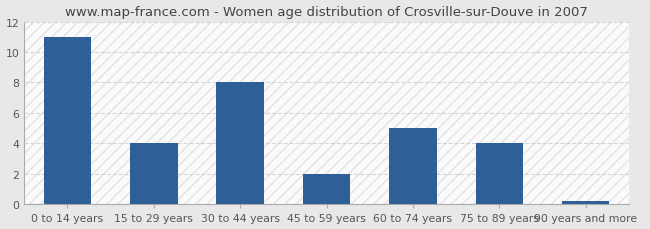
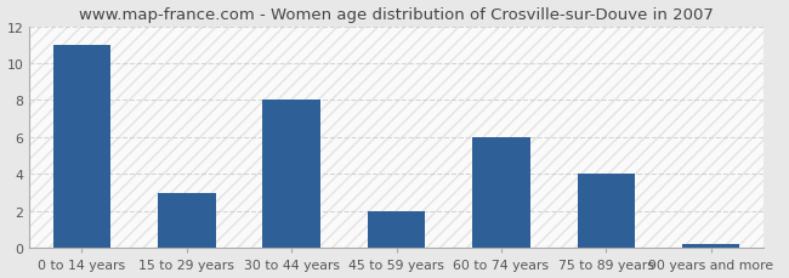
15 to 29 years: 4.0 -> 3.0
60 to 74 years: 5.0 -> 6.0
